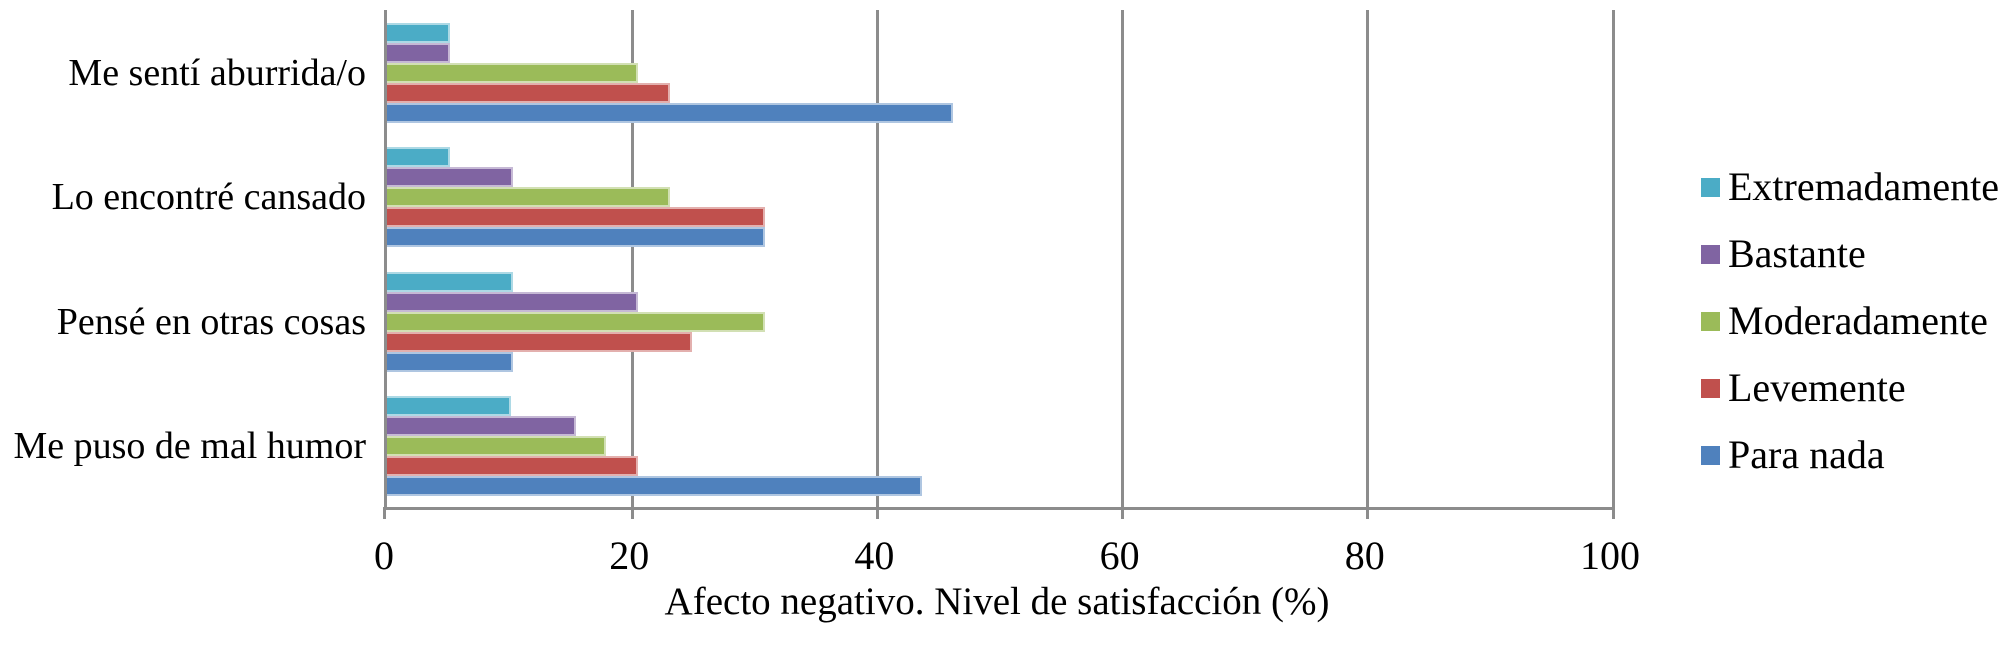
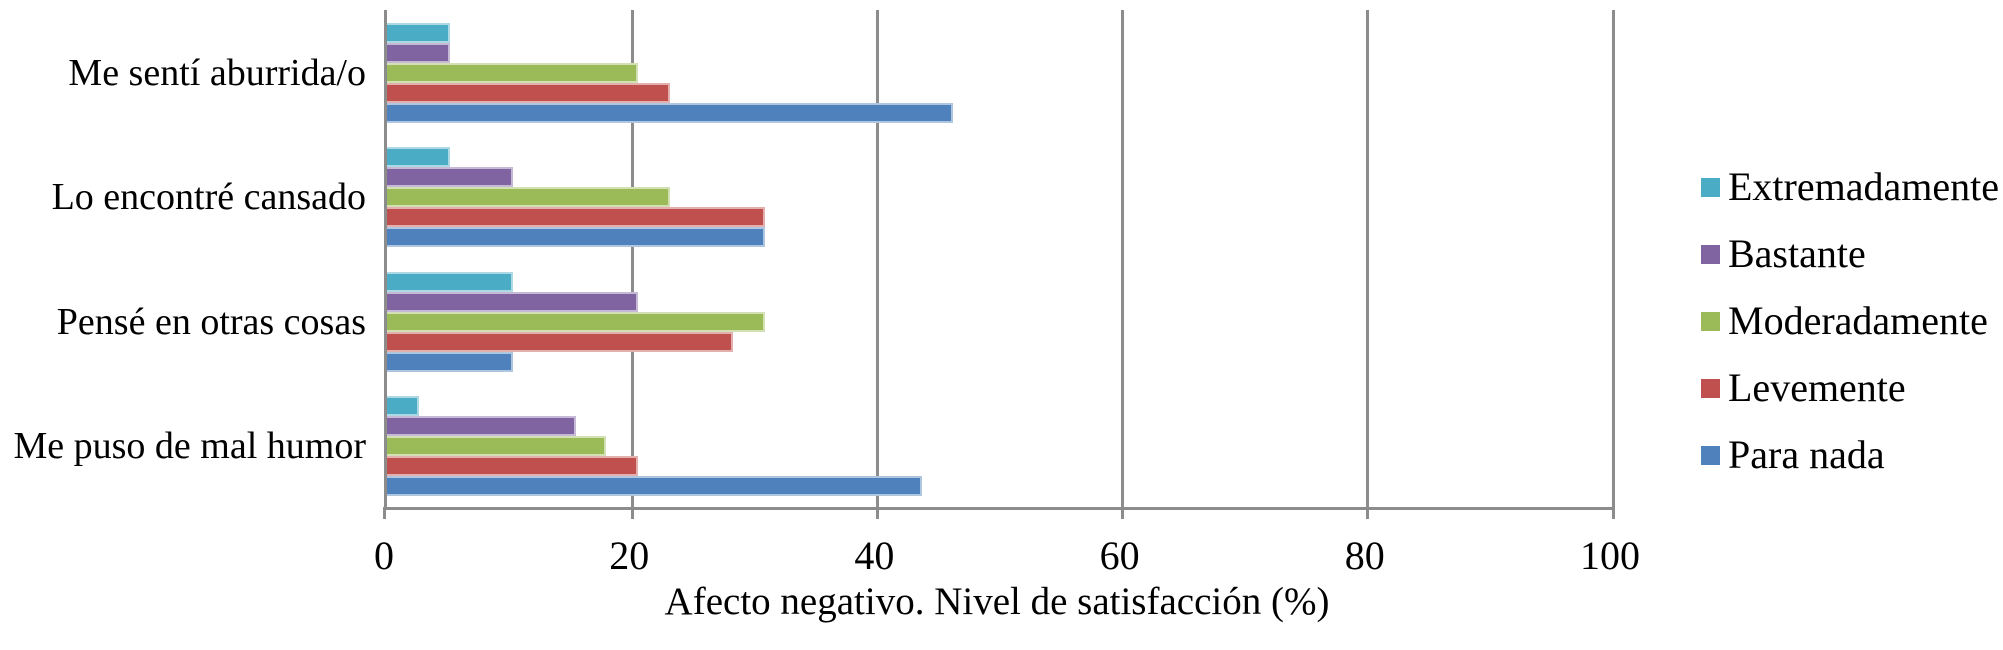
Levemente/Pensé en otras cosas: 24.9 -> 28.2
Extremadamente/Me puso de mal humor: 10.1 -> 2.6
